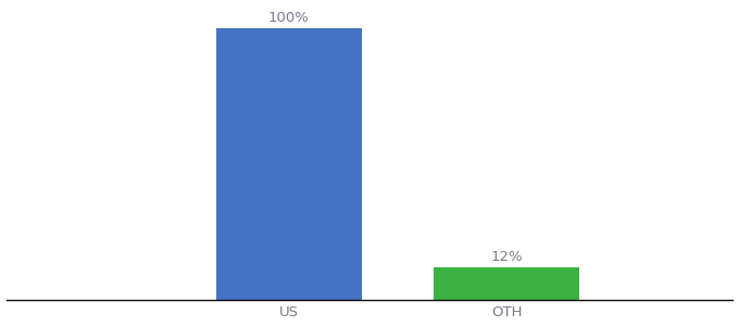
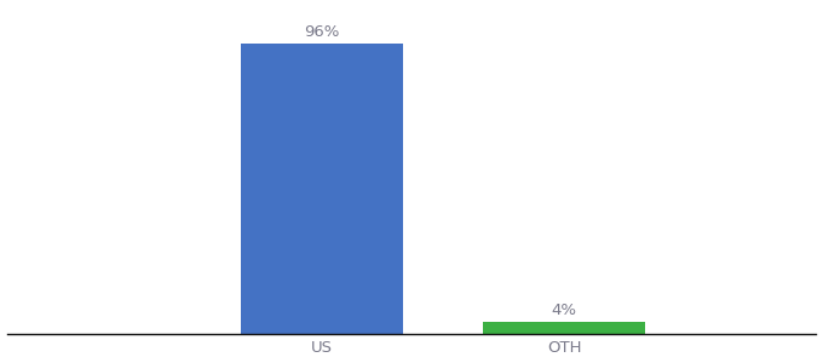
US: 100% -> 96%
OTH: 12% -> 4%
